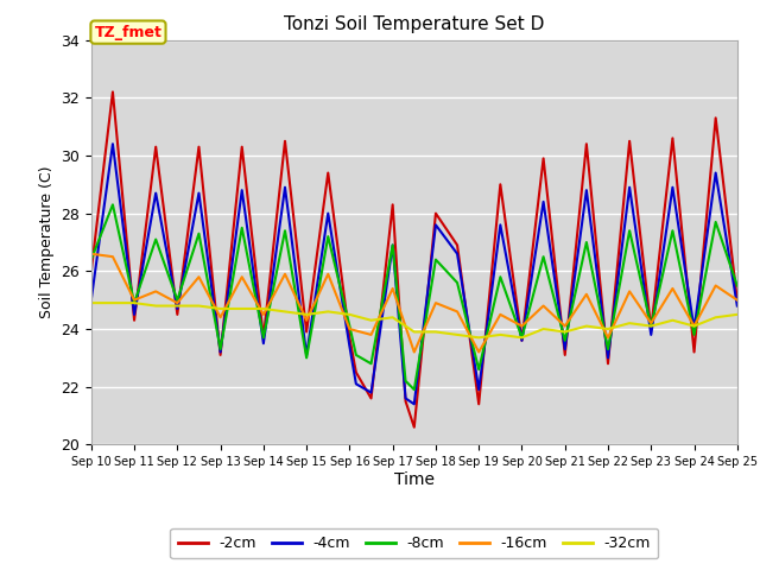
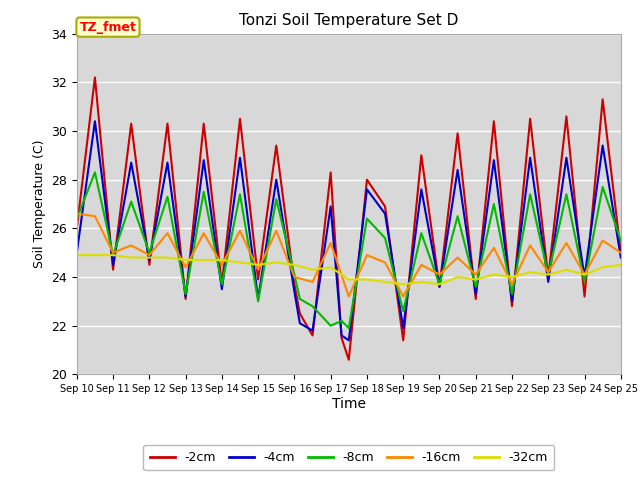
-8cm/Sep 17: 26.9 -> 22.0
